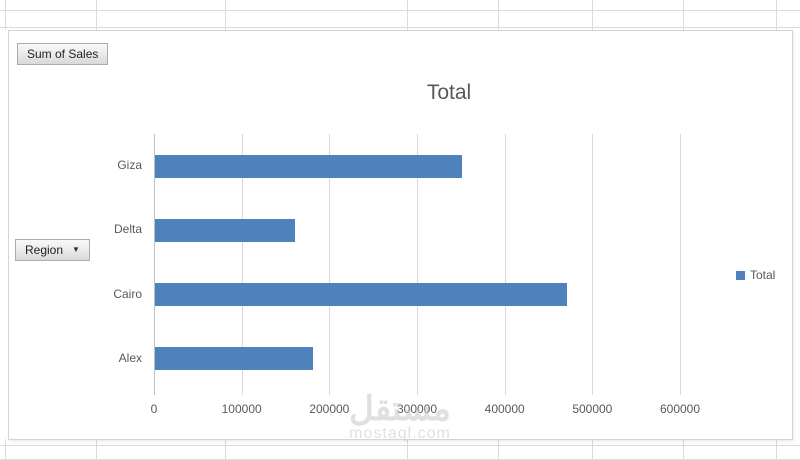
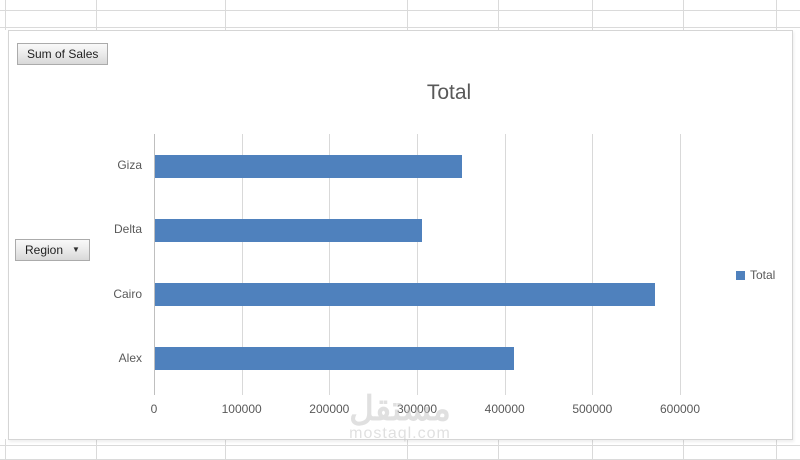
Delta: 160000 -> 300000
Cairo: 470000 -> 570000
Alex: 180000 -> 410000
